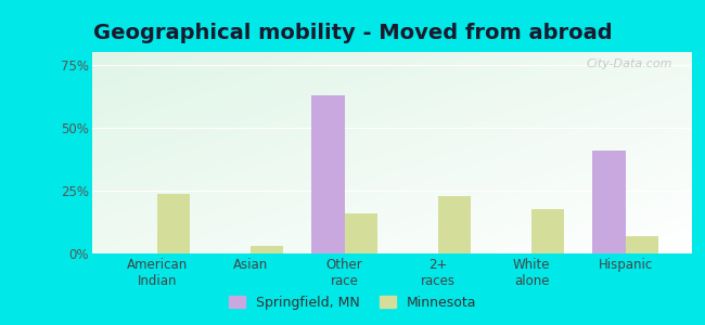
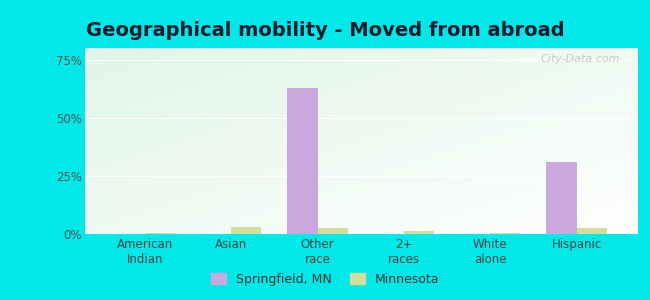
Minnesota/American Indian: 23.5% -> 0.5%
Minnesota/Other race: 16.0% -> 2.5%
Minnesota/2+ races: 23.0% -> 1.5%
Minnesota/White alone: 17.5% -> 0.5%
Springfield, MN/Hispanic: 41% -> 31%
Minnesota/Hispanic: 7.0% -> 2.5%
